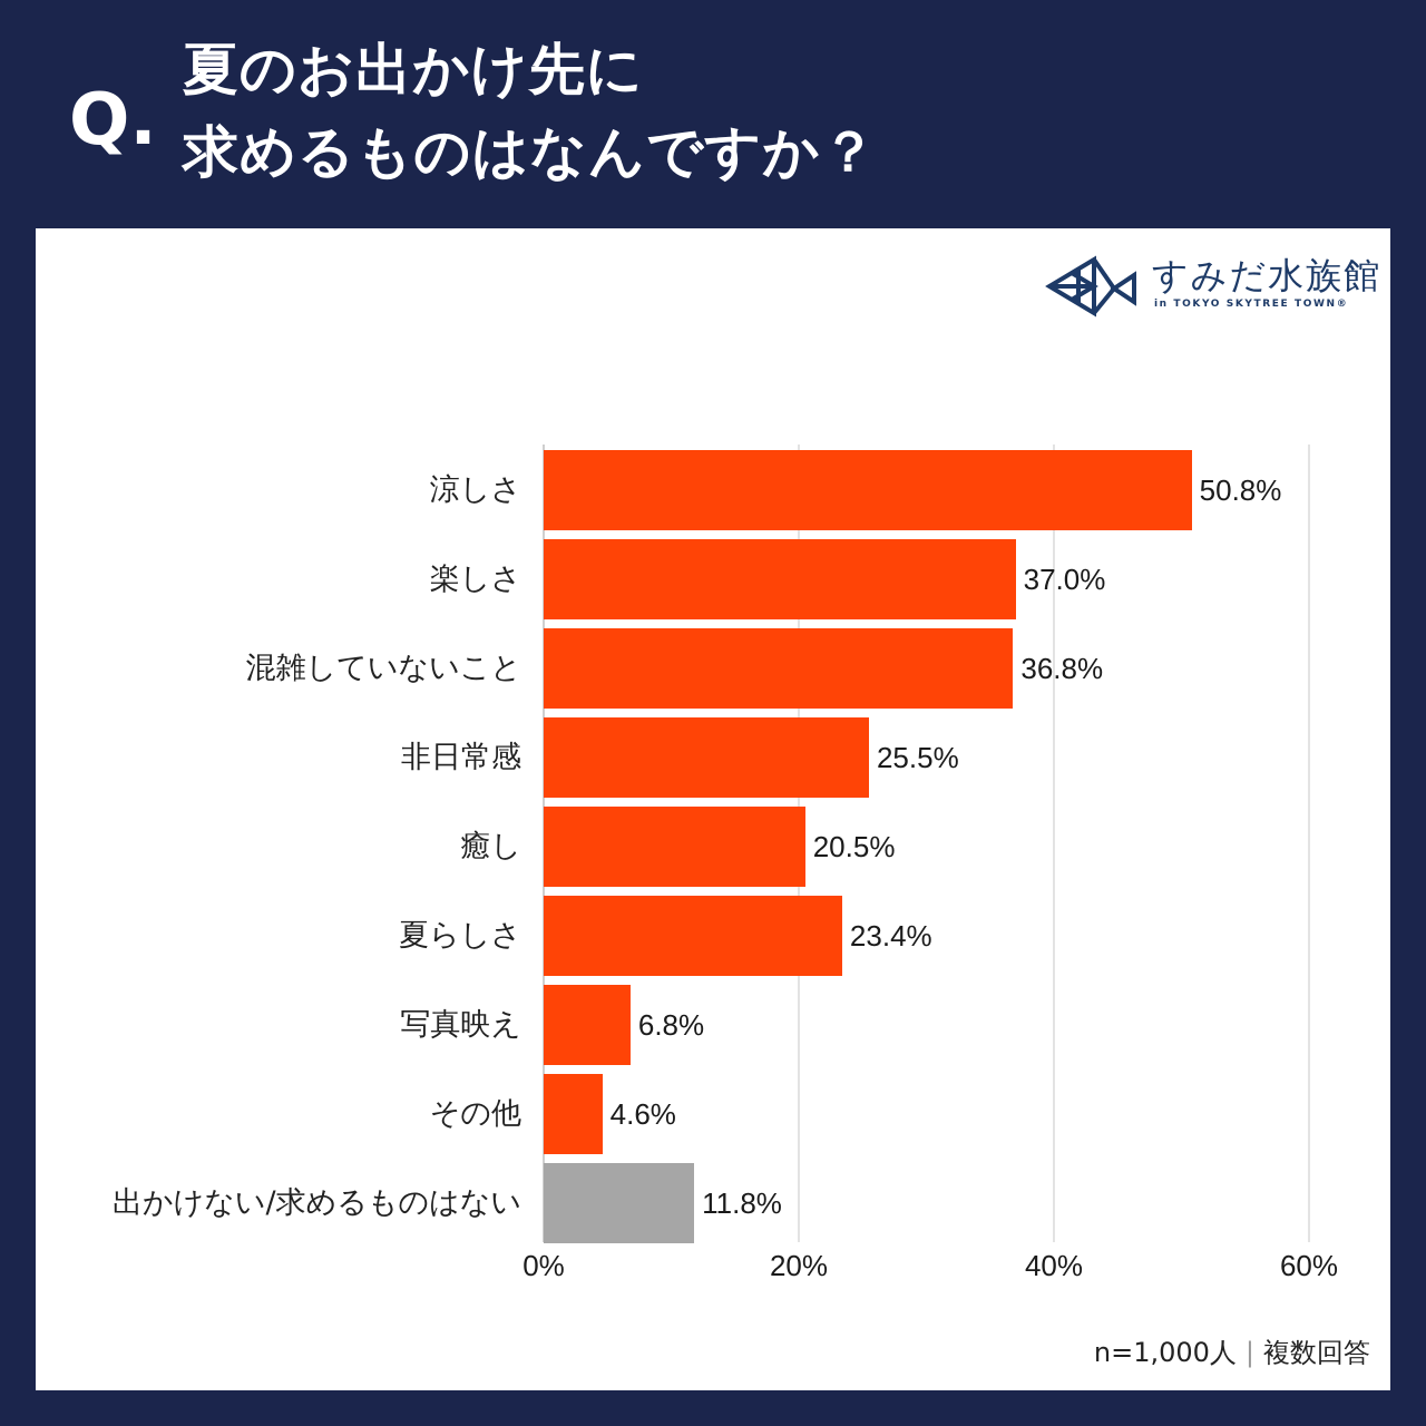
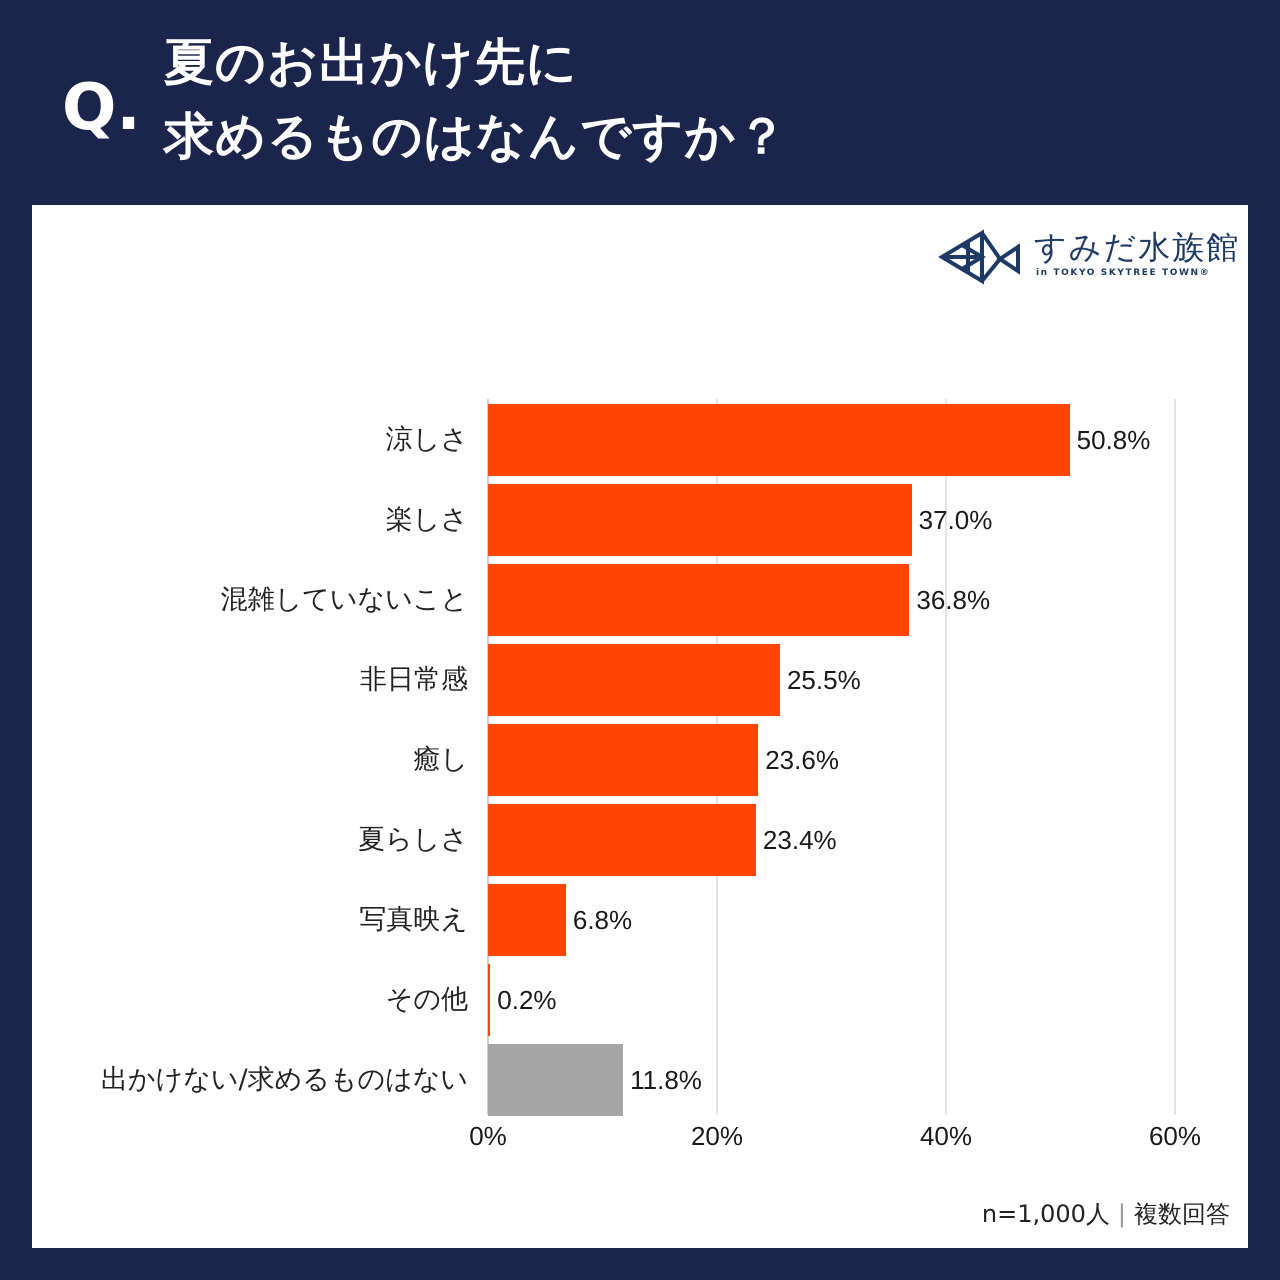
癒し: 20.5% -> 23.6%
その他: 4.6% -> 0.2%
